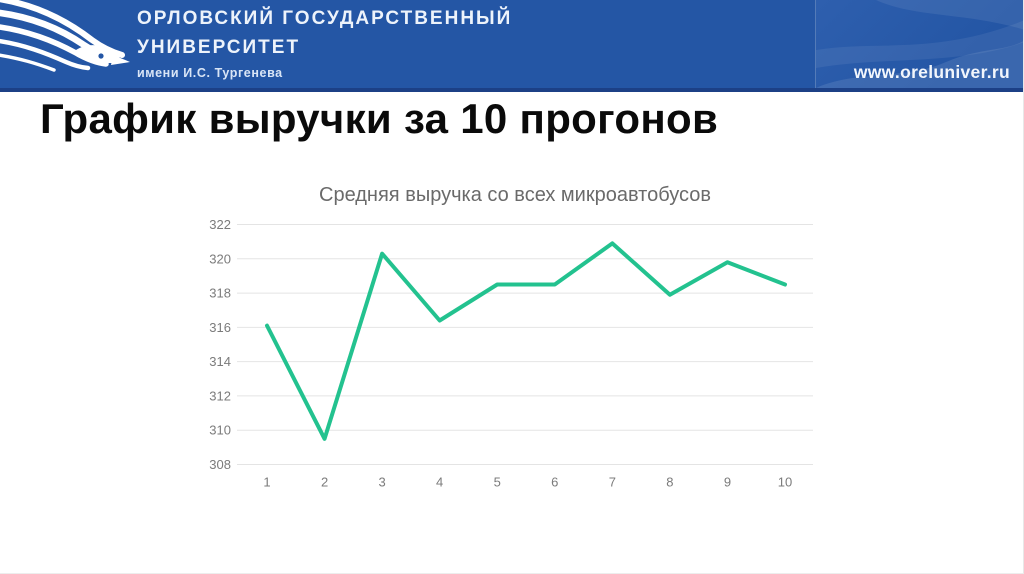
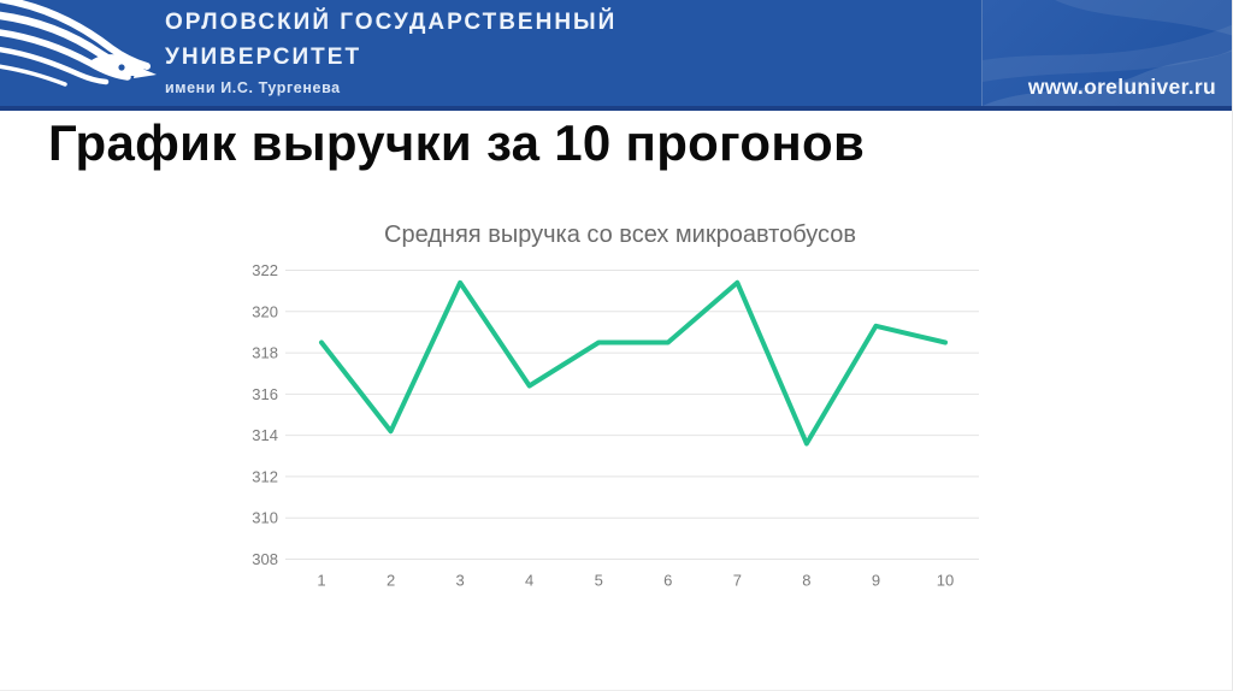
1: 316.1 -> 318.5
2: 309.5 -> 314.2
3: 320.3 -> 321.4
7: 320.9 -> 321.4
8: 317.9 -> 313.6
9: 319.8 -> 319.3
